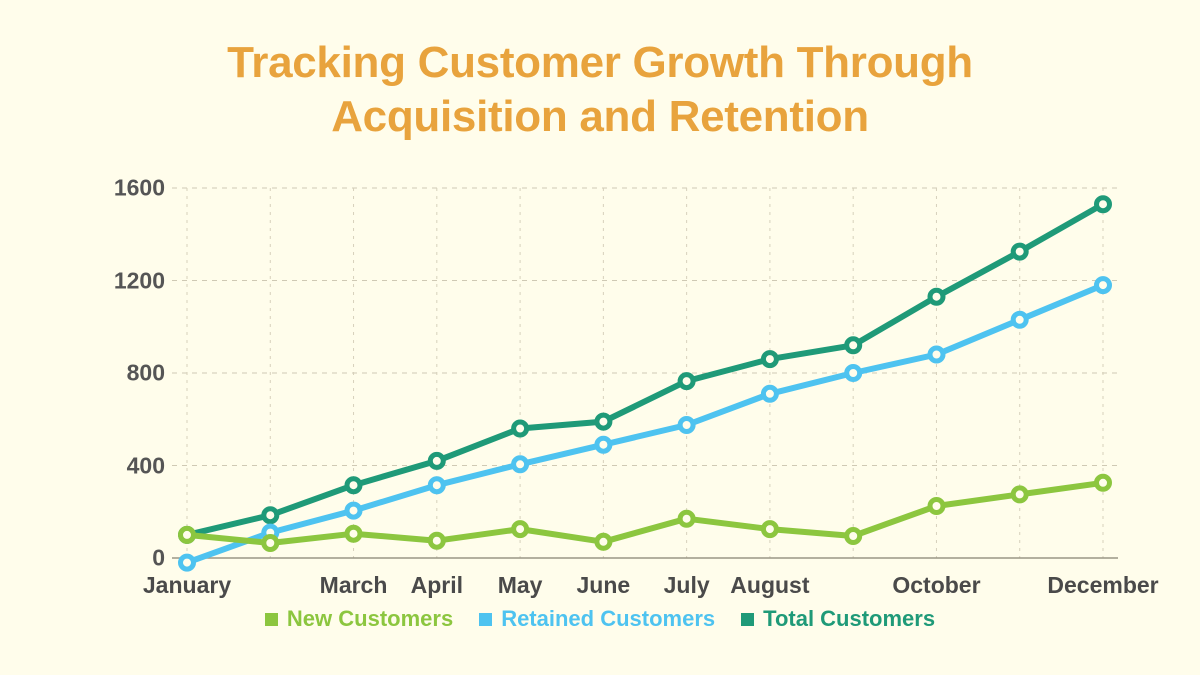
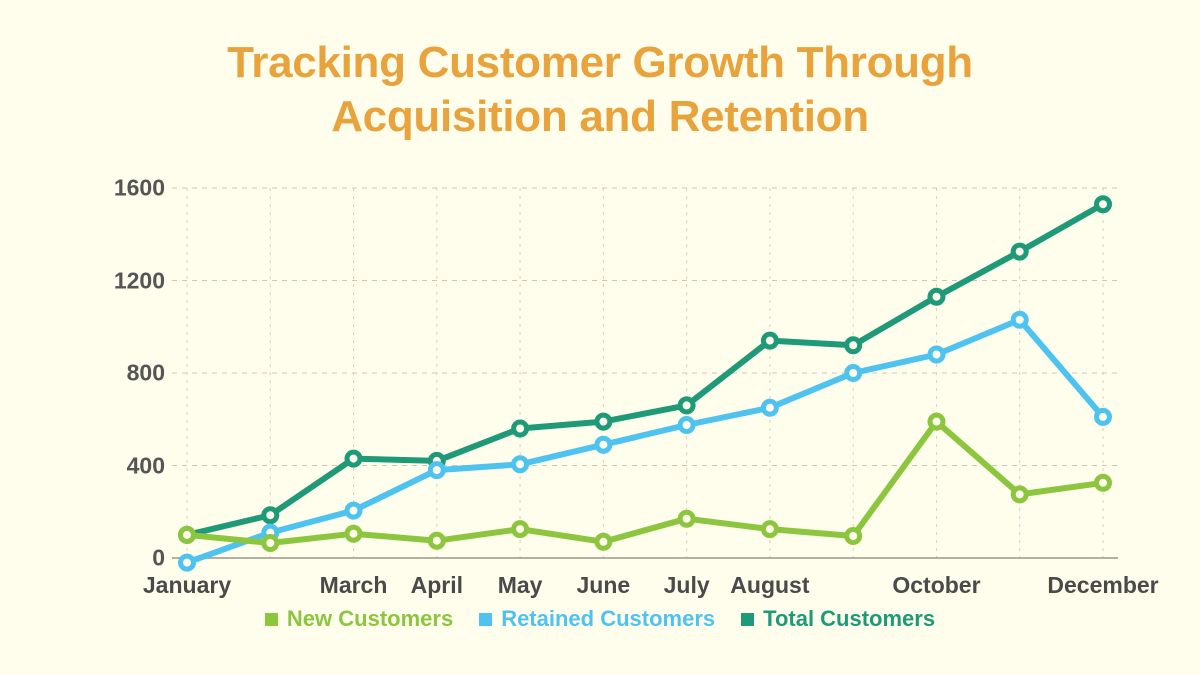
Total Customers/March: 320 -> 430
Retained Customers/April: 320 -> 380
Total Customers/July: 760 -> 660
Retained Customers/August: 710 -> 650
Total Customers/August: 860 -> 940
New Customers/October: 220 -> 590
Retained Customers/December: 1180 -> 610
